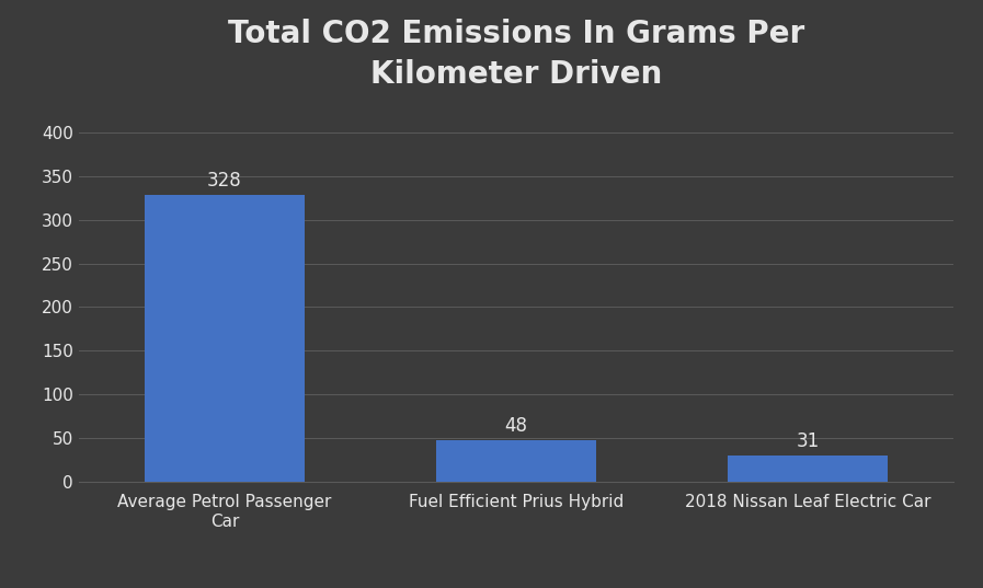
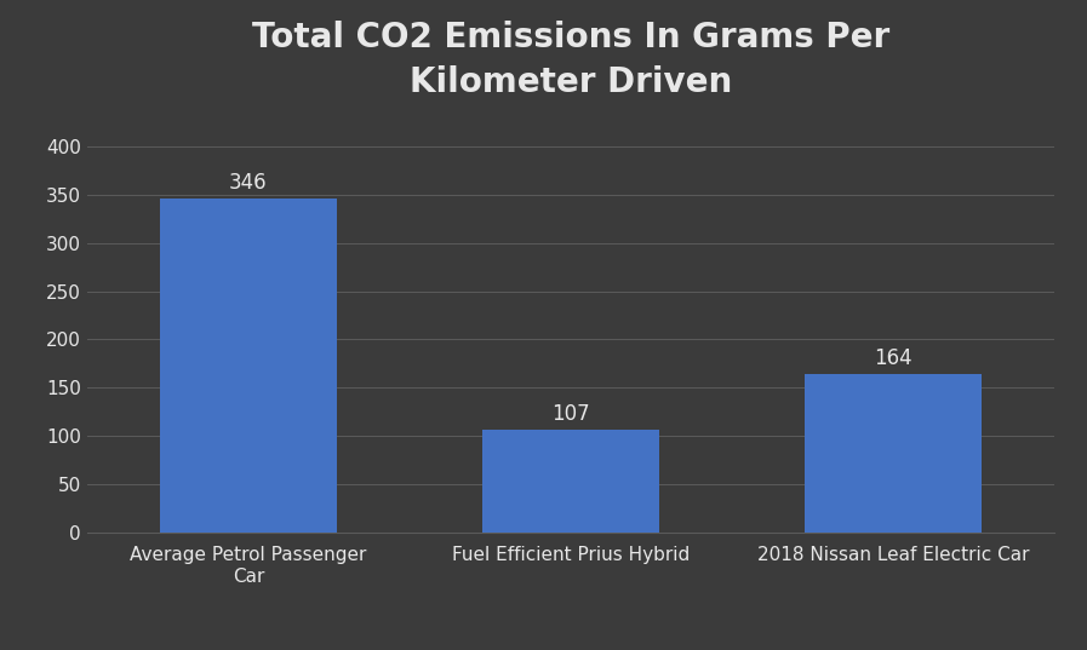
Average Petrol Passenger Car: 328 -> 346
Fuel Efficient Prius Hybrid: 48 -> 107
2018 Nissan Leaf Electric Car: 31 -> 164
